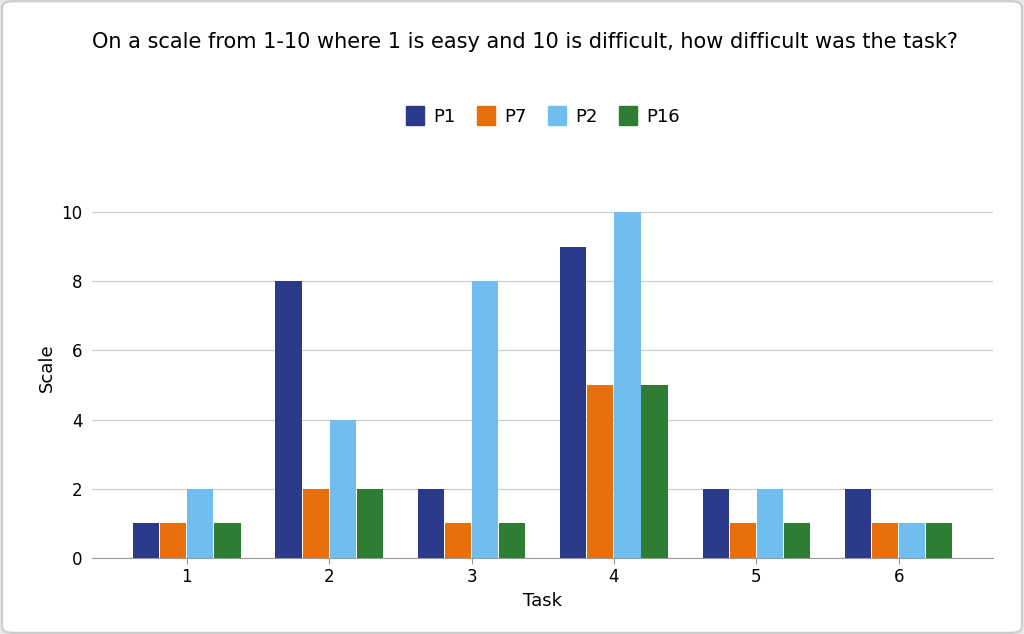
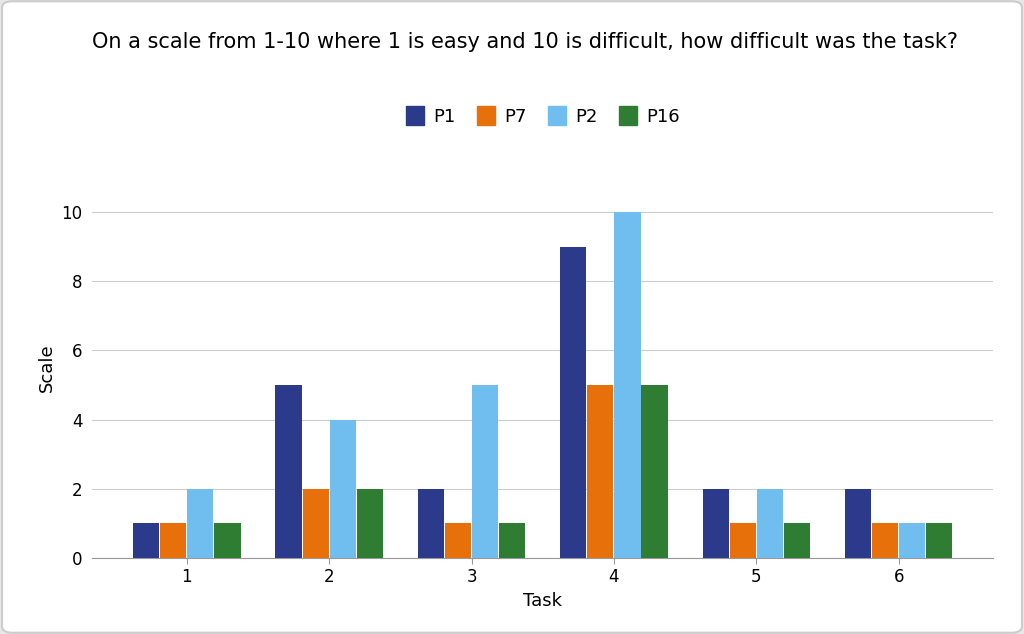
P1/2: 8 -> 5
P2/3: 8 -> 5
